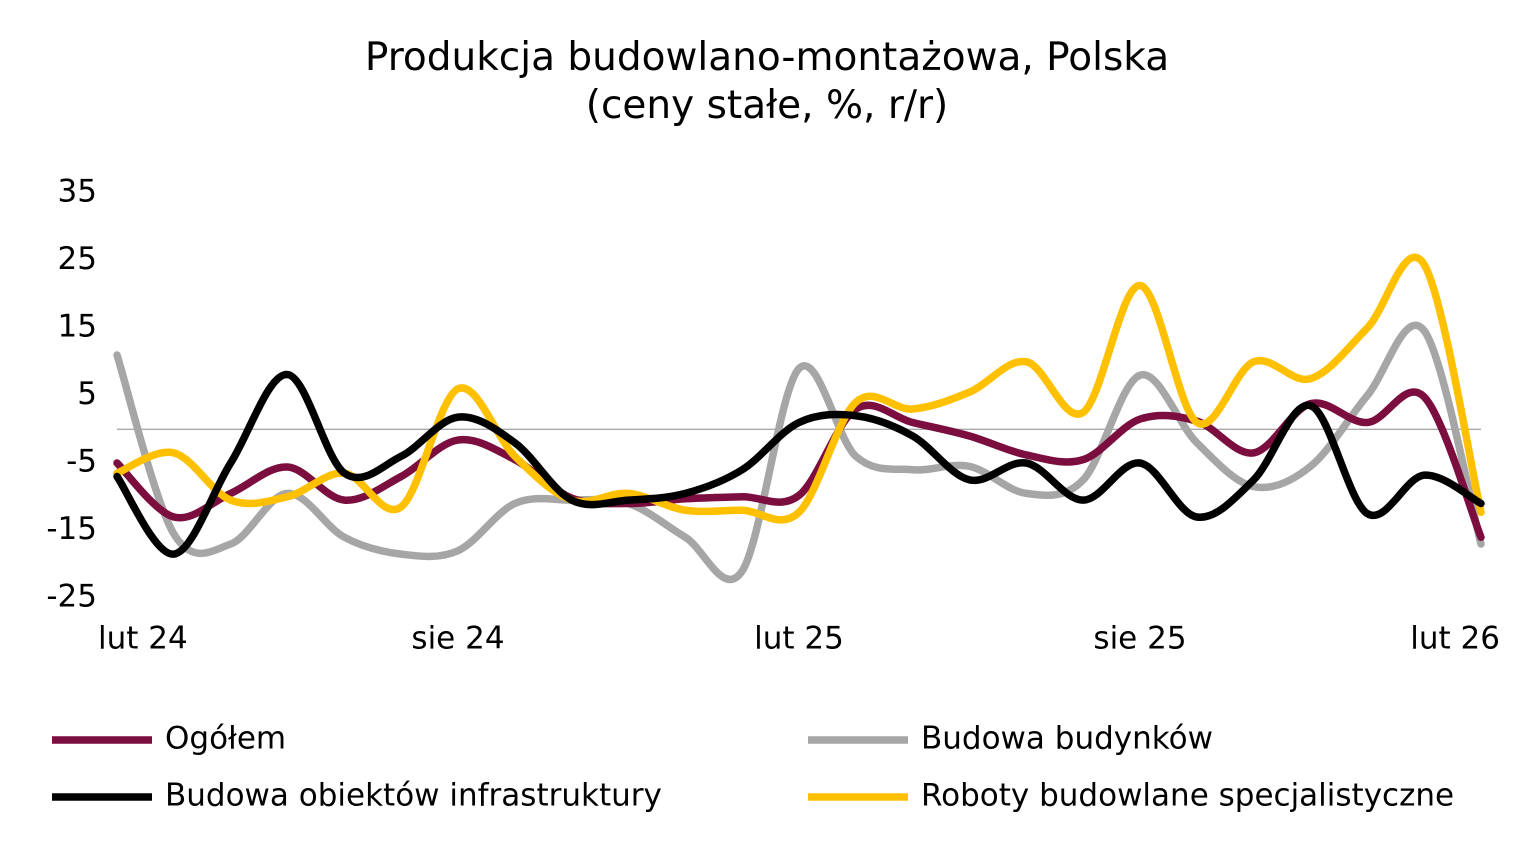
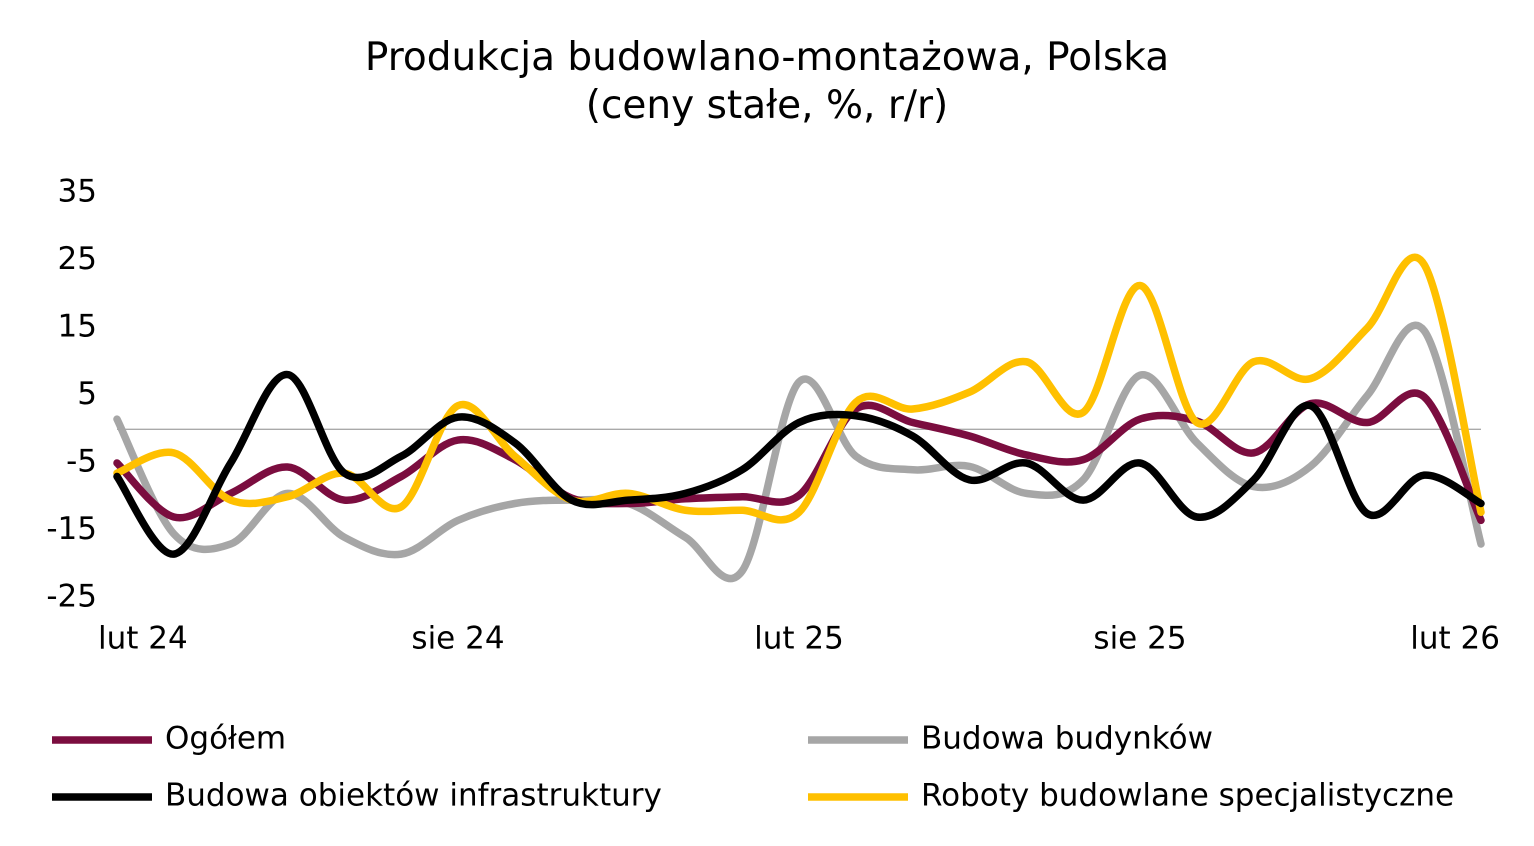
Budowa budynków/lut 24: 11 -> 2
Budowa budynków/sie 24: -18 -> -14
Roboty budowlane specjalistyczne/sie 24: 6 -> 4
Budowa budynków/lut 25: 9 -> 7
Ogółem/lut 26: -16 -> -14
